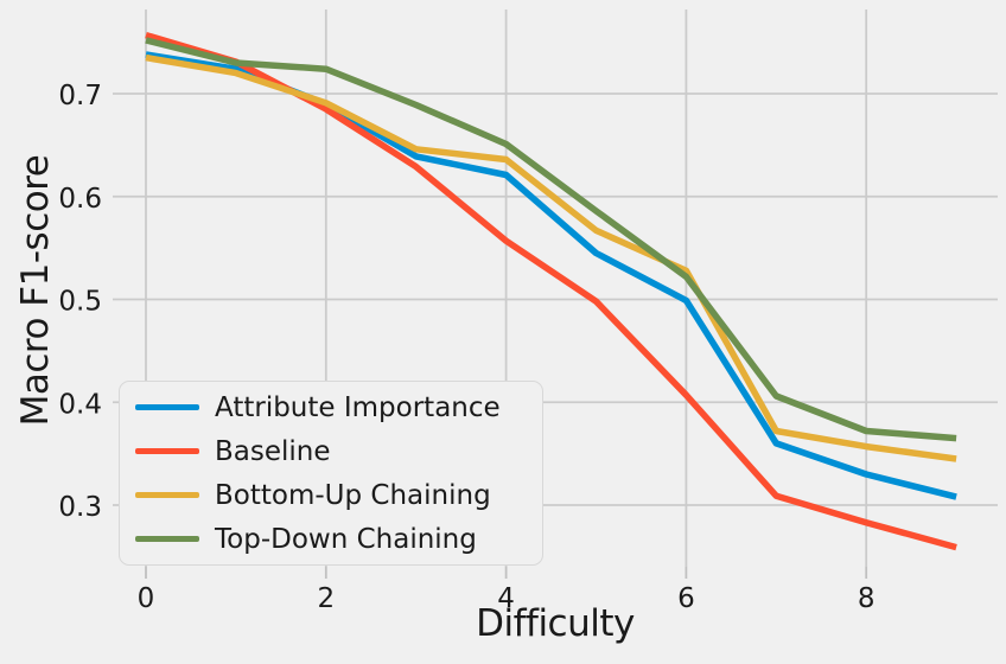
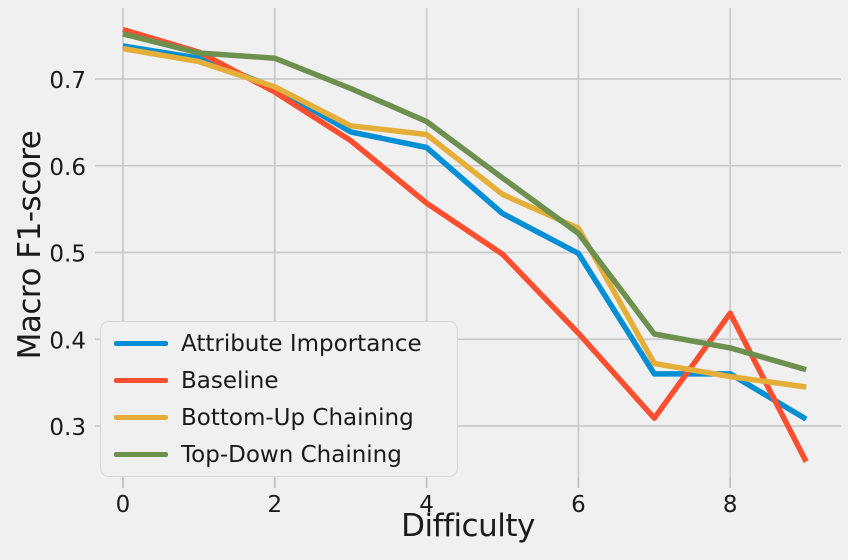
Attribute Importance/8: 0.33 -> 0.36
Baseline/8: 0.28 -> 0.43
Top-Down Chaining/8: 0.37 -> 0.39
